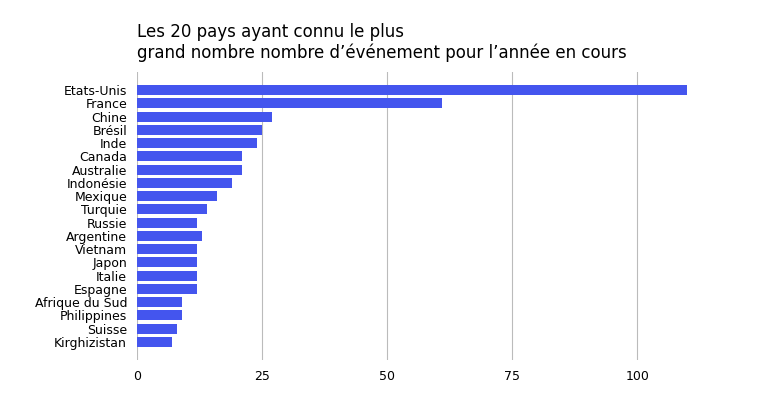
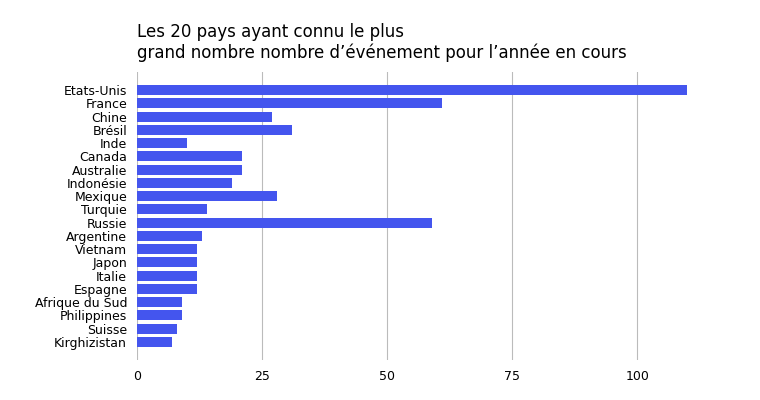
Brésil: 25 -> 31
Inde: 24 -> 10
Mexique: 16 -> 28
Russie: 12 -> 59
